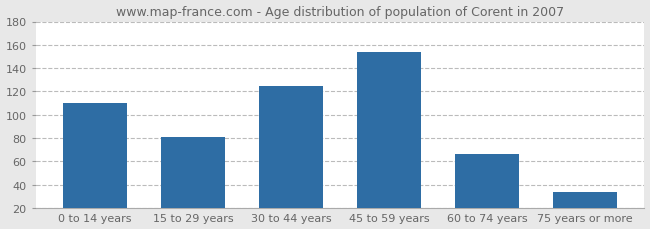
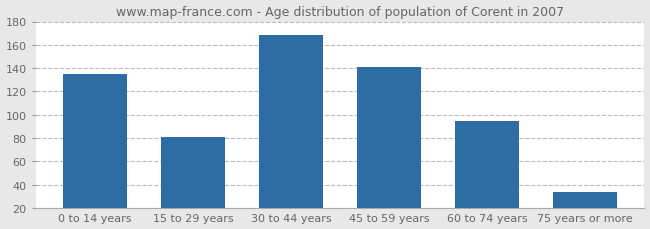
0 to 14 years: 110 -> 135
30 to 44 years: 125 -> 168
45 to 59 years: 154 -> 141
60 to 74 years: 66 -> 95
